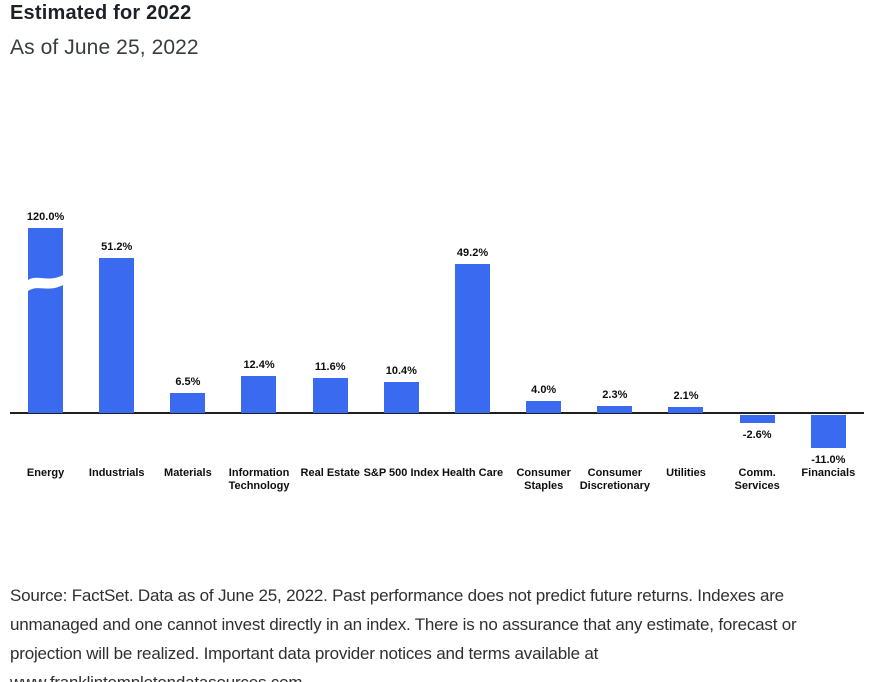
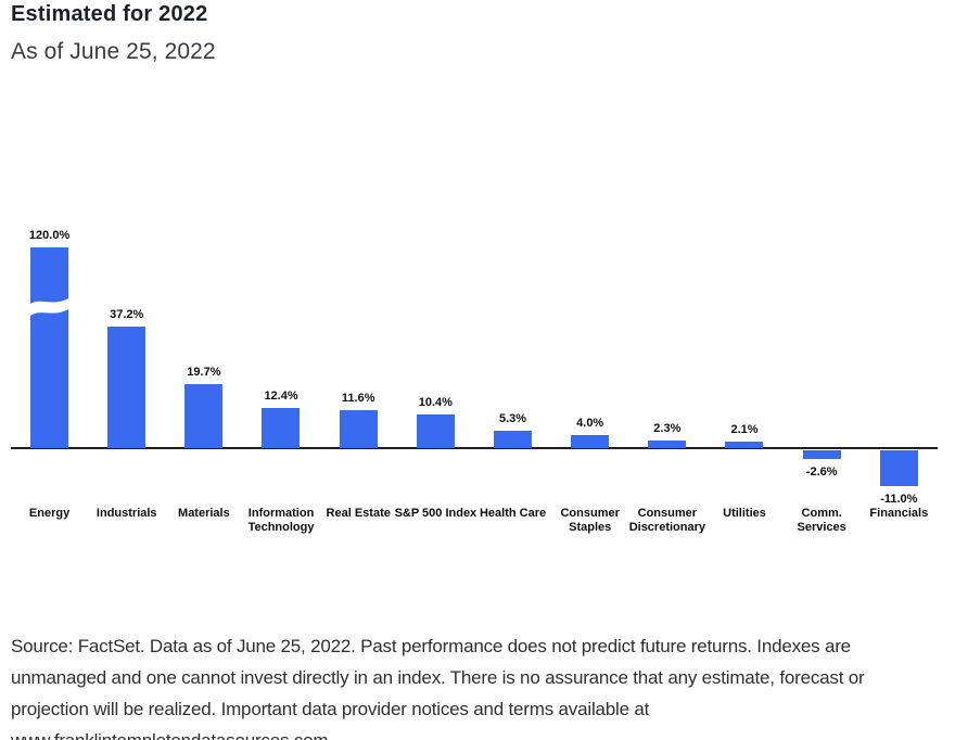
Industrials: 51.2% -> 37.2%
Materials: 6.5% -> 19.7%
Health Care: 49.2% -> 5.3%
